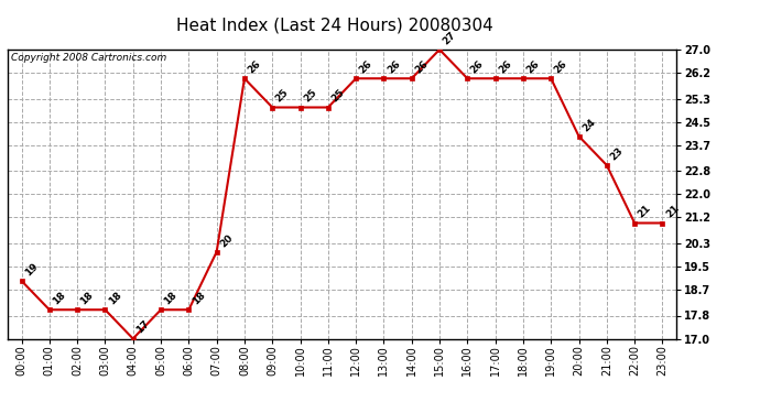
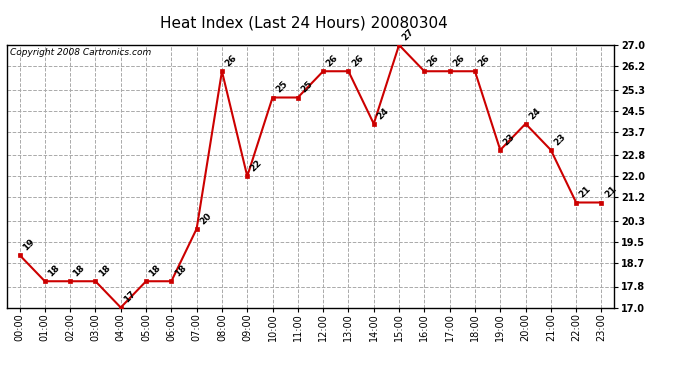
09:00: 25 -> 22
14:00: 26 -> 24
19:00: 26 -> 23
